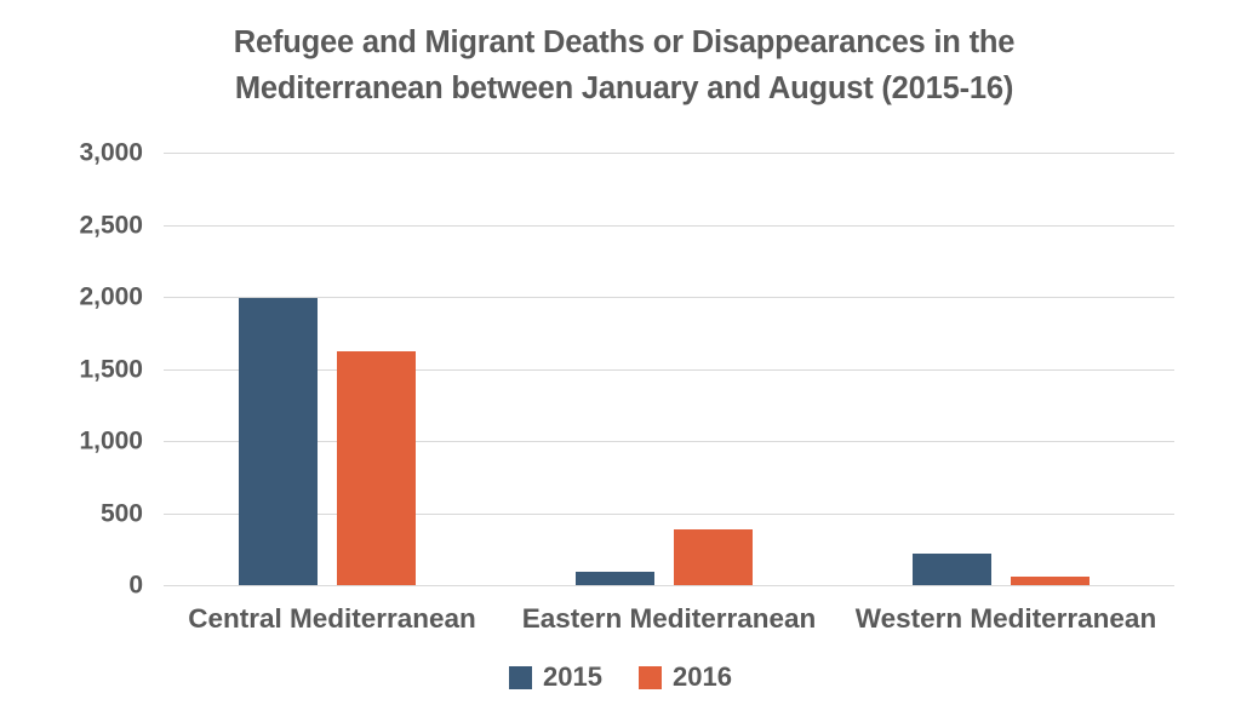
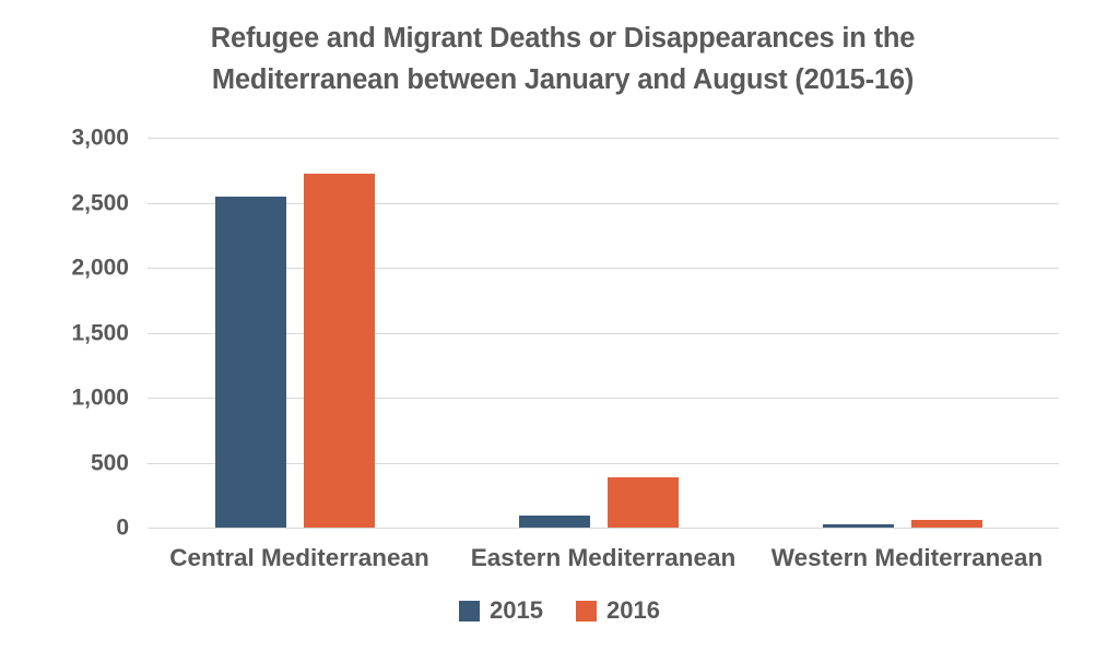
2015/Central Mediterranean: 1990 -> 2550
2016/Central Mediterranean: 1620 -> 2720
2015/Western Mediterranean: 220 -> 20
